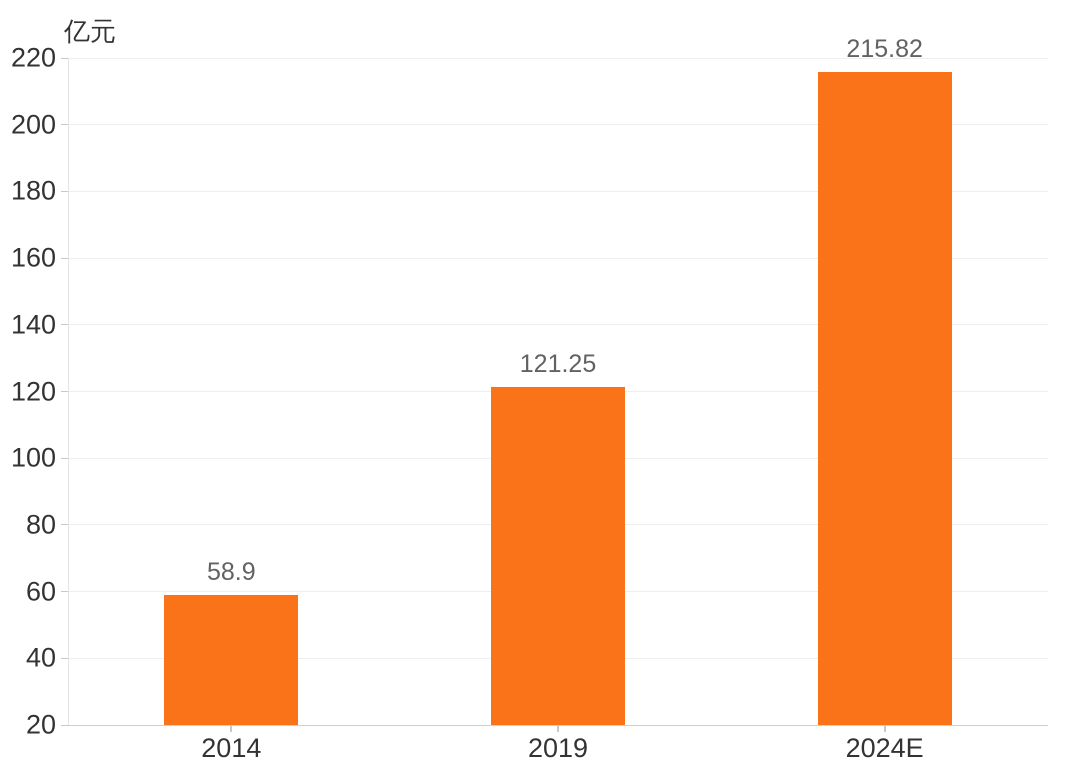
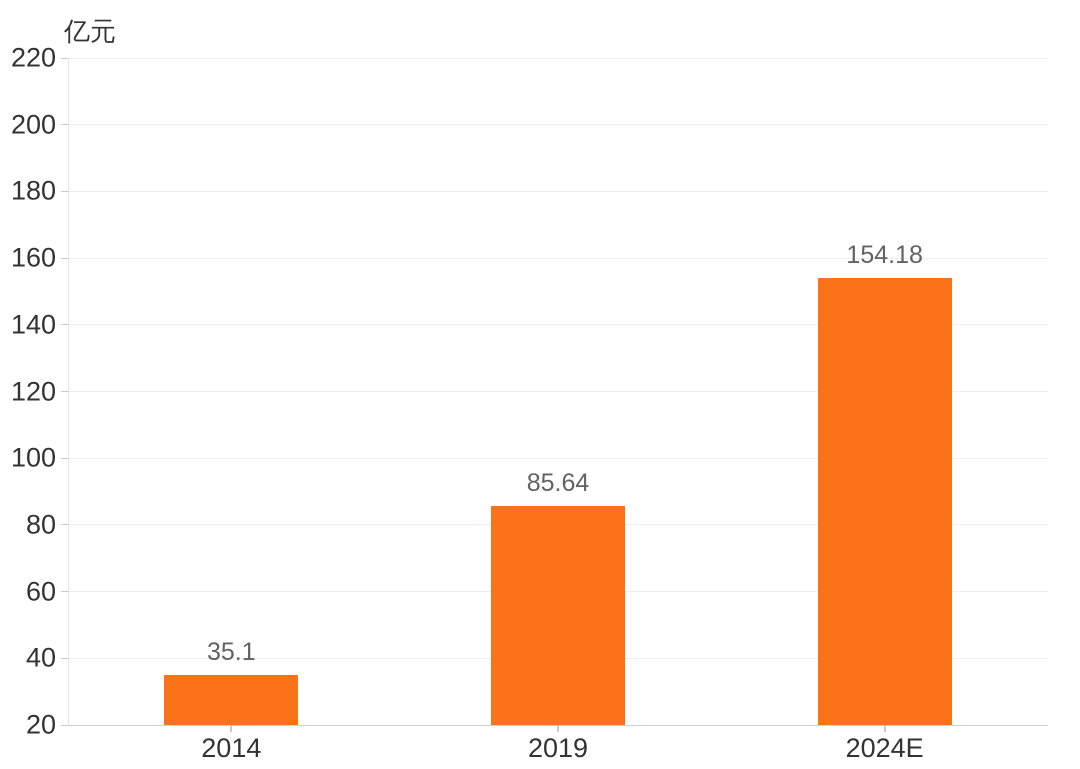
2014: 58.9 -> 35.1
2019: 121.25 -> 85.64
2024E: 215.82 -> 154.18
